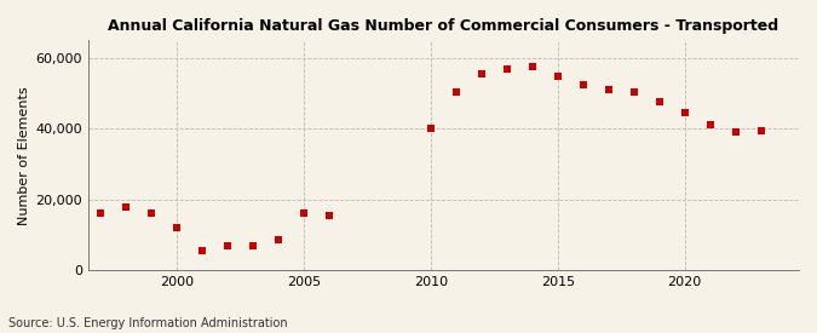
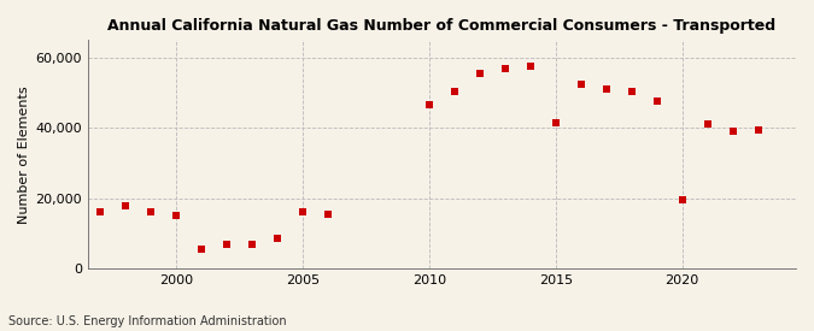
2000: 12,000 -> 15,000
2010: 40,000 -> 46,500
2015: 55,000 -> 41,500
2020: 44,500 -> 19,500
